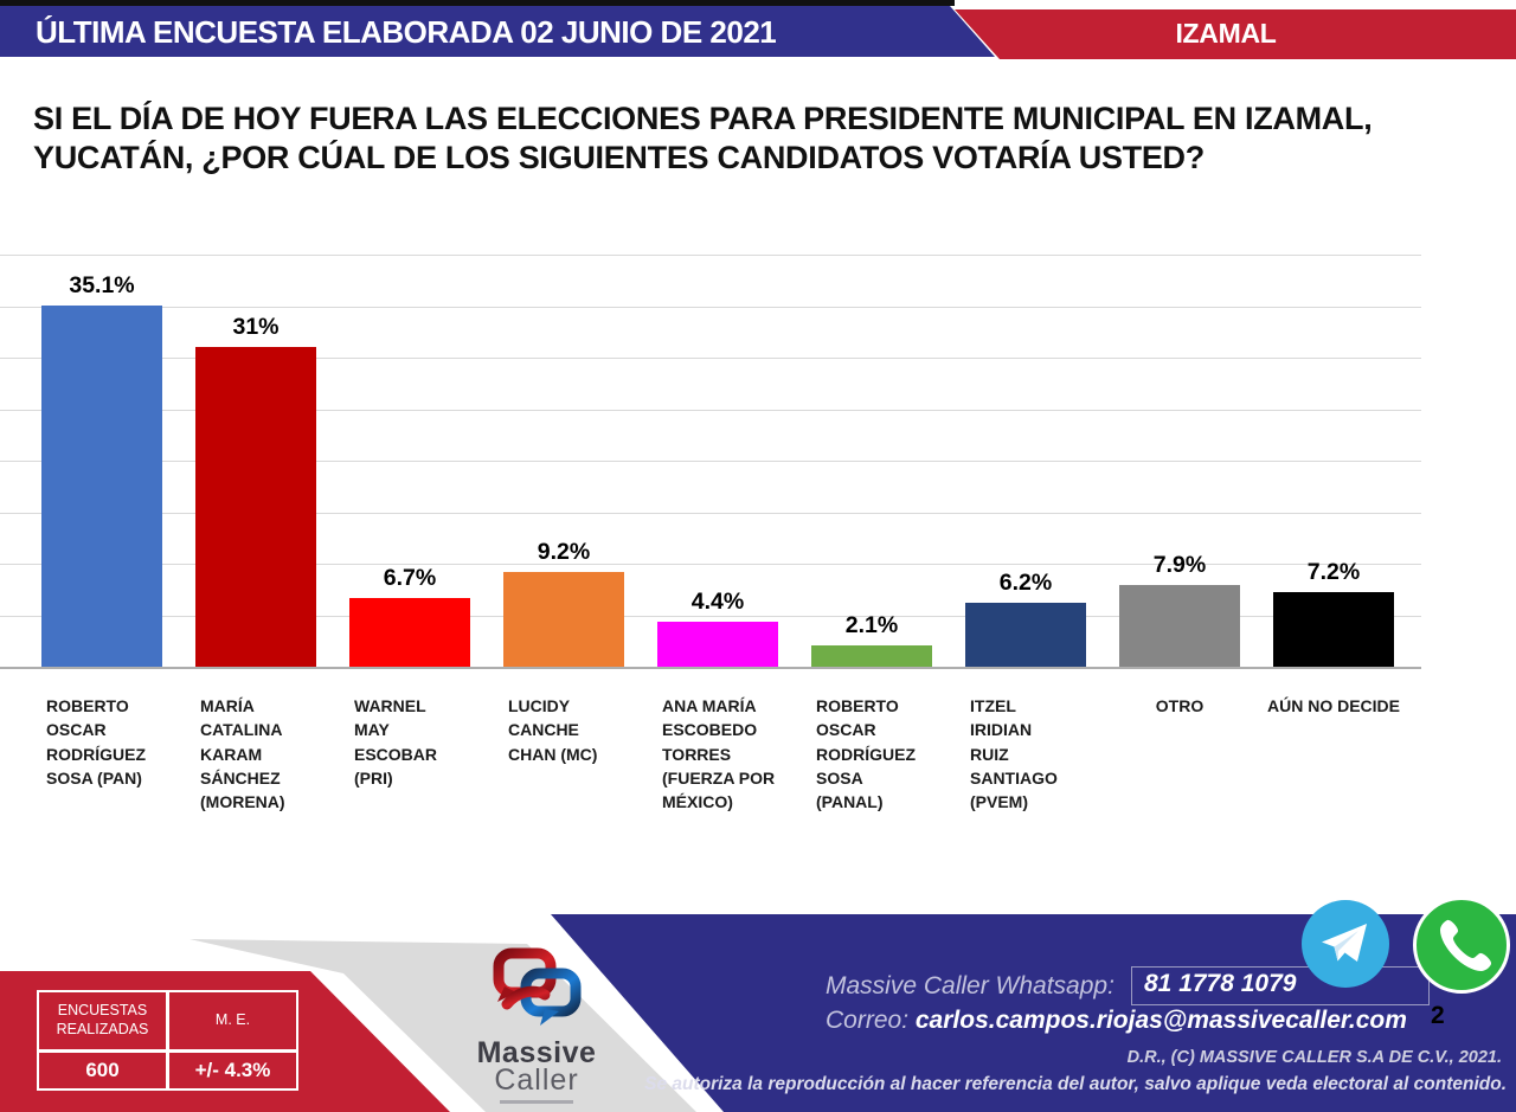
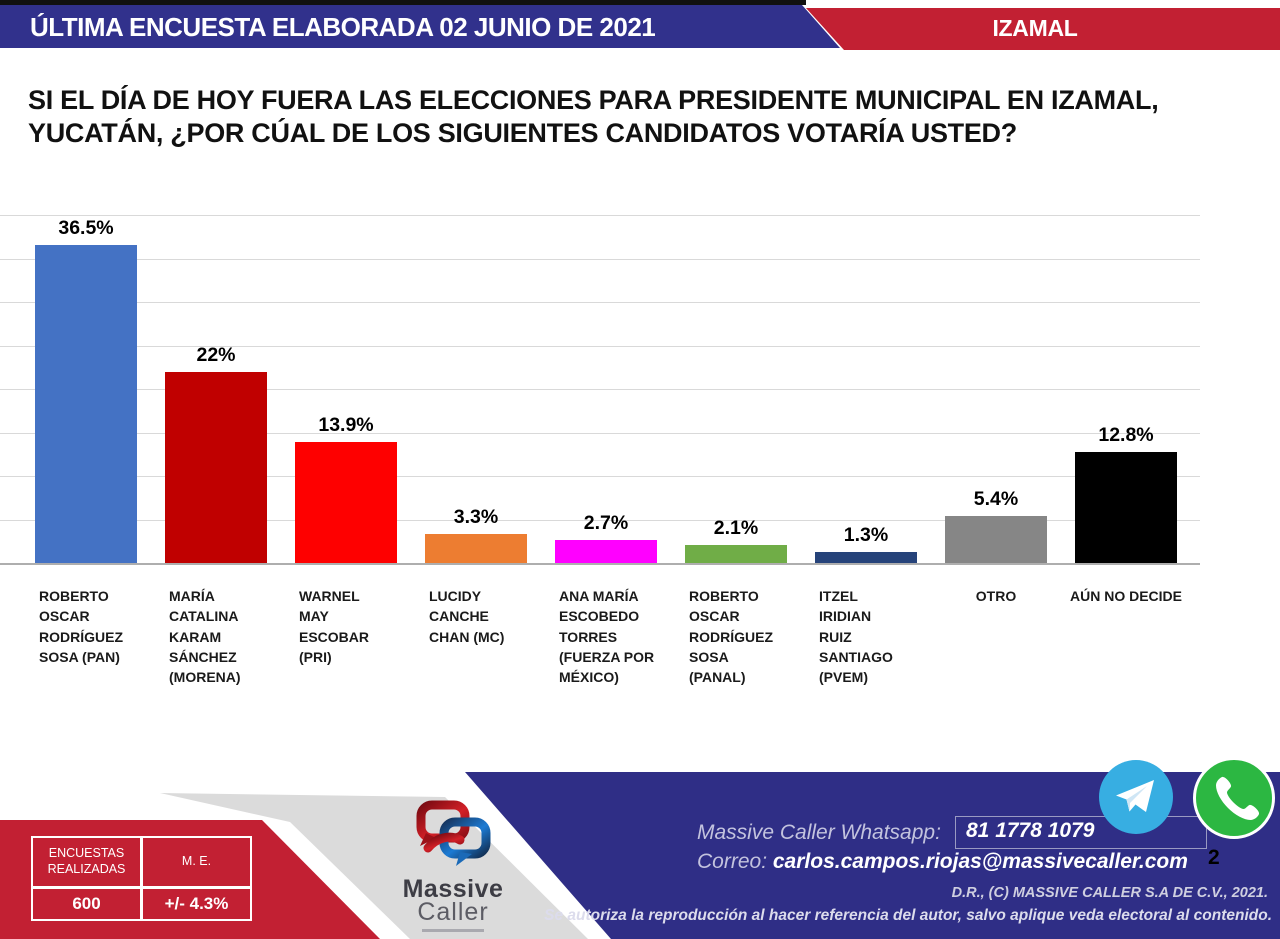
ROBERTO OSCAR RODRÍGUEZ SOSA (PAN): 35.1% -> 36.5%
MARÍA CATALINA KARAM SÁNCHEZ (MORENA): 31% -> 22%
WARNEL MAY ESCOBAR (PRI): 6.7% -> 13.9%
LUCIDY CANCHE CHAN (MC): 9.2% -> 3.3%
ANA MARÍA ESCOBEDO TORRES (FUERZA POR MÉXICO): 4.4% -> 2.7%
ITZEL IRIDIAN RUIZ SANTIAGO (PVEM): 6.2% -> 1.3%
OTRO: 7.9% -> 5.4%
AÚN NO DECIDE: 7.2% -> 12.8%
